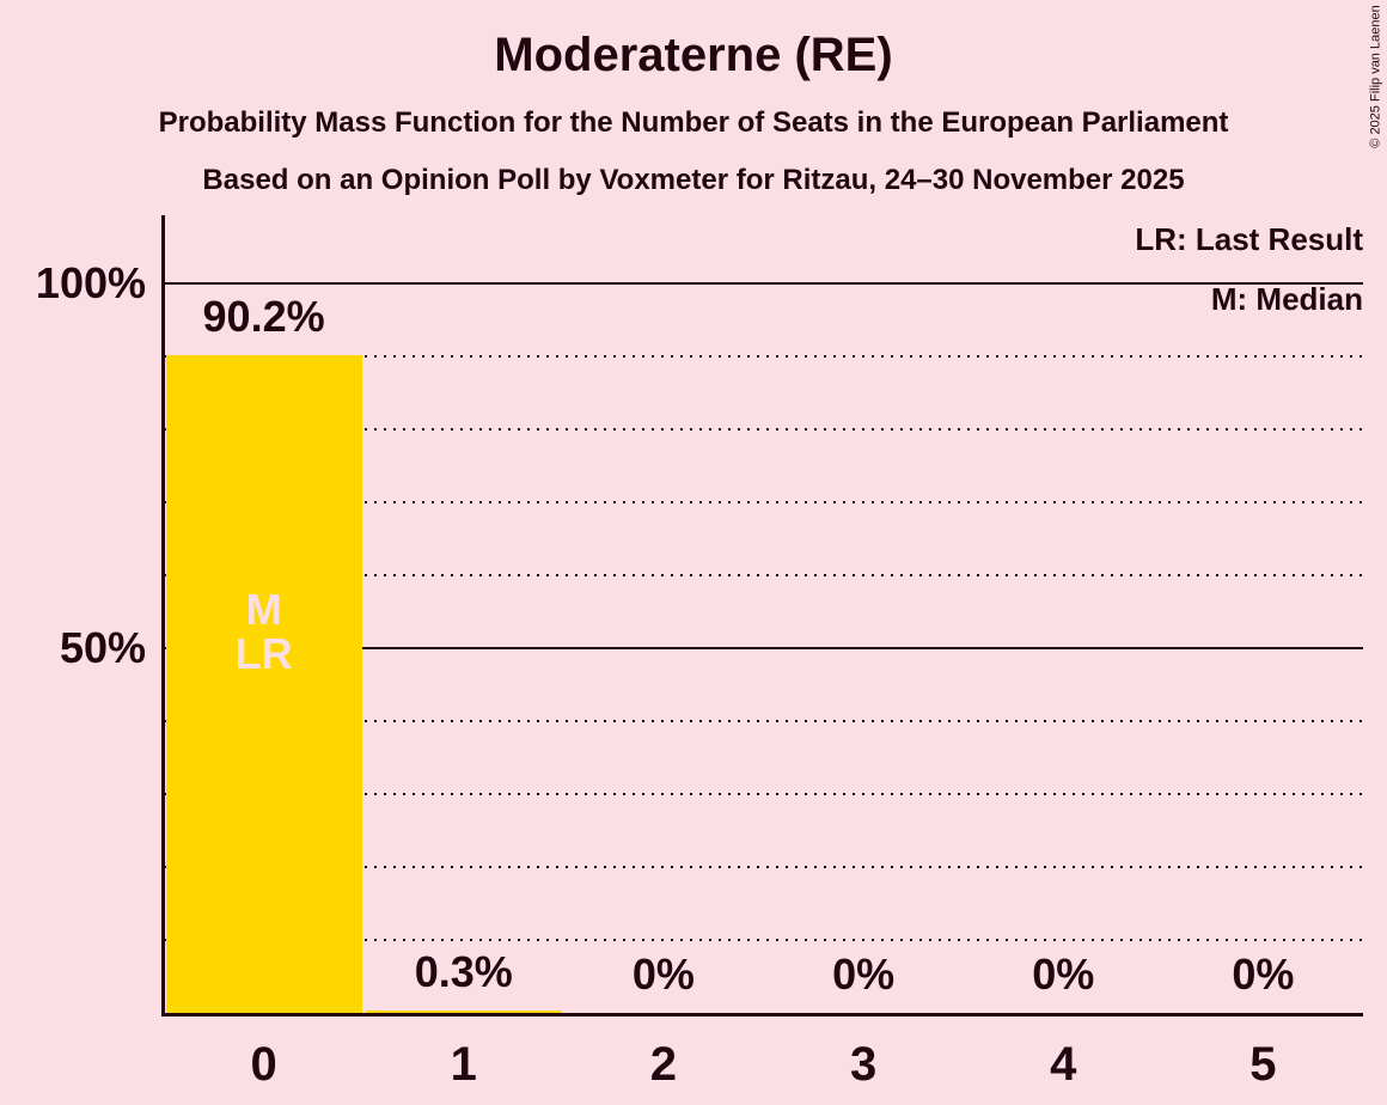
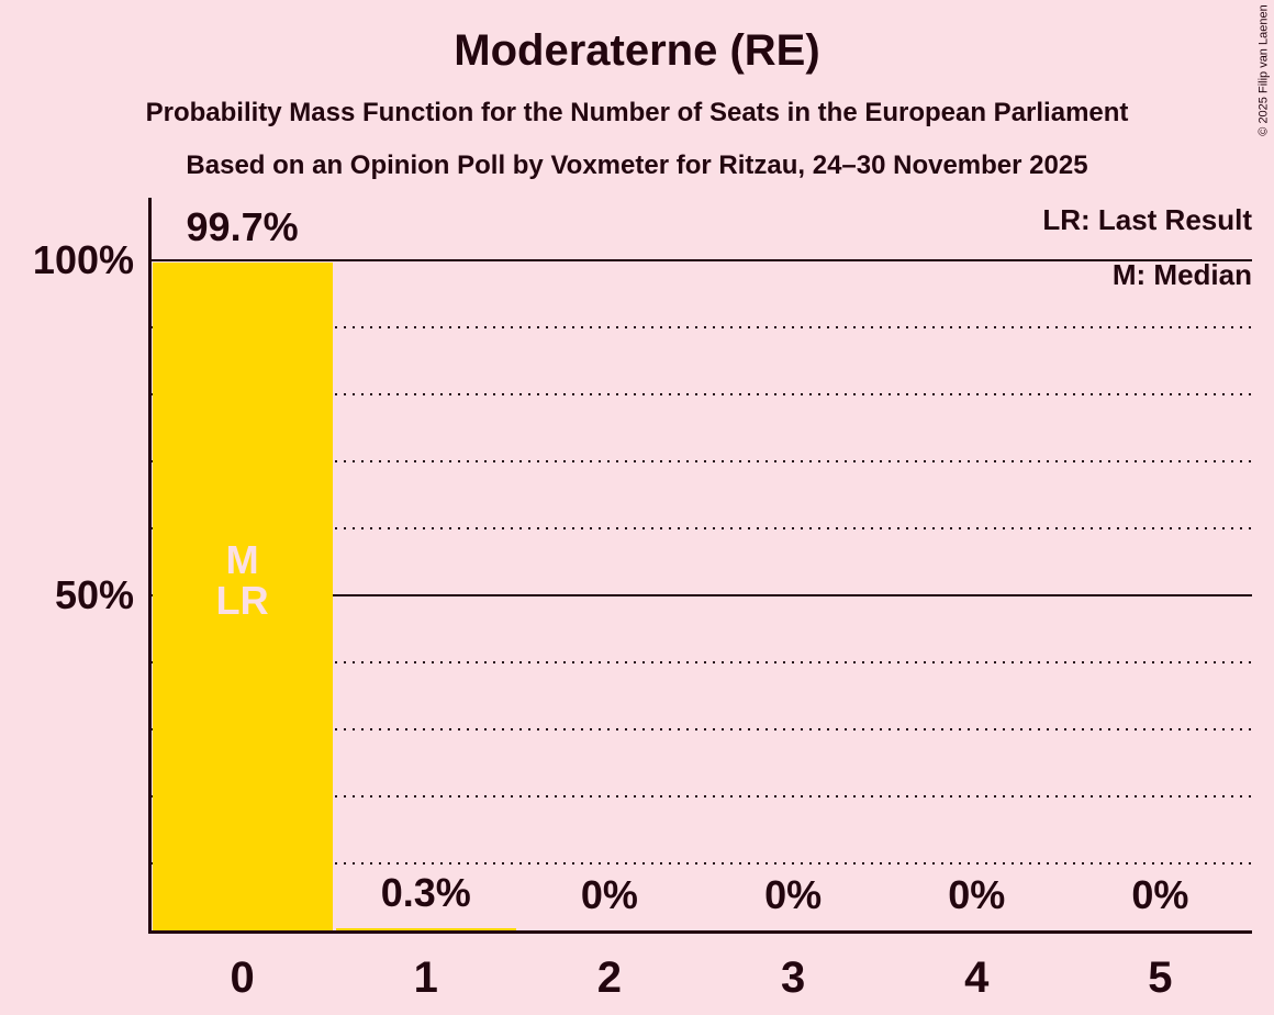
0: 90.2% -> 99.7%
